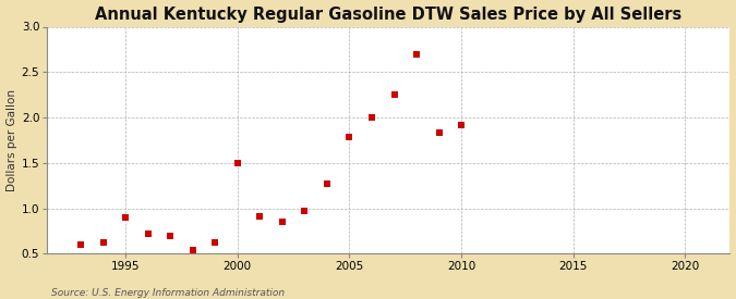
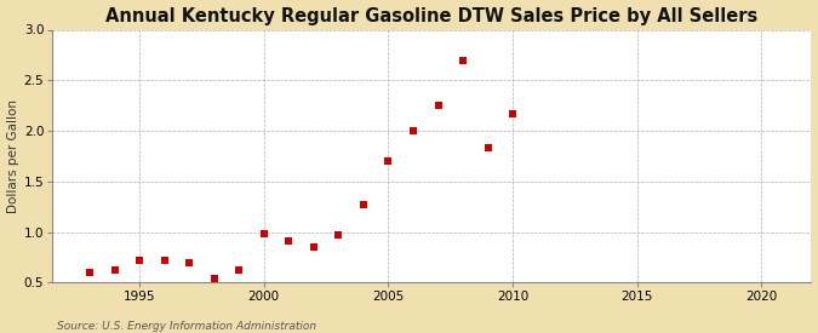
1995: 0.90 -> 0.72
2000: 1.50 -> 0.98
2005: 1.78 -> 1.70
2010: 1.92 -> 2.17
